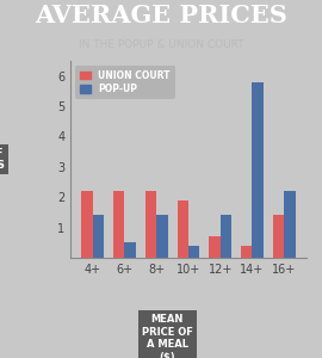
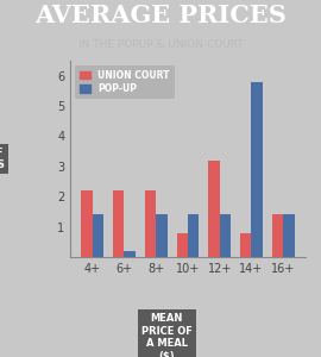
POP-UP/6+: 0.5 -> 0.2
UNION COURT/10+: 1.9 -> 0.8
POP-UP/10+: 0.4 -> 1.4
UNION COURT/12+: 0.7 -> 3.2
UNION COURT/14+: 0.4 -> 0.8
POP-UP/16+: 2.2 -> 1.4
